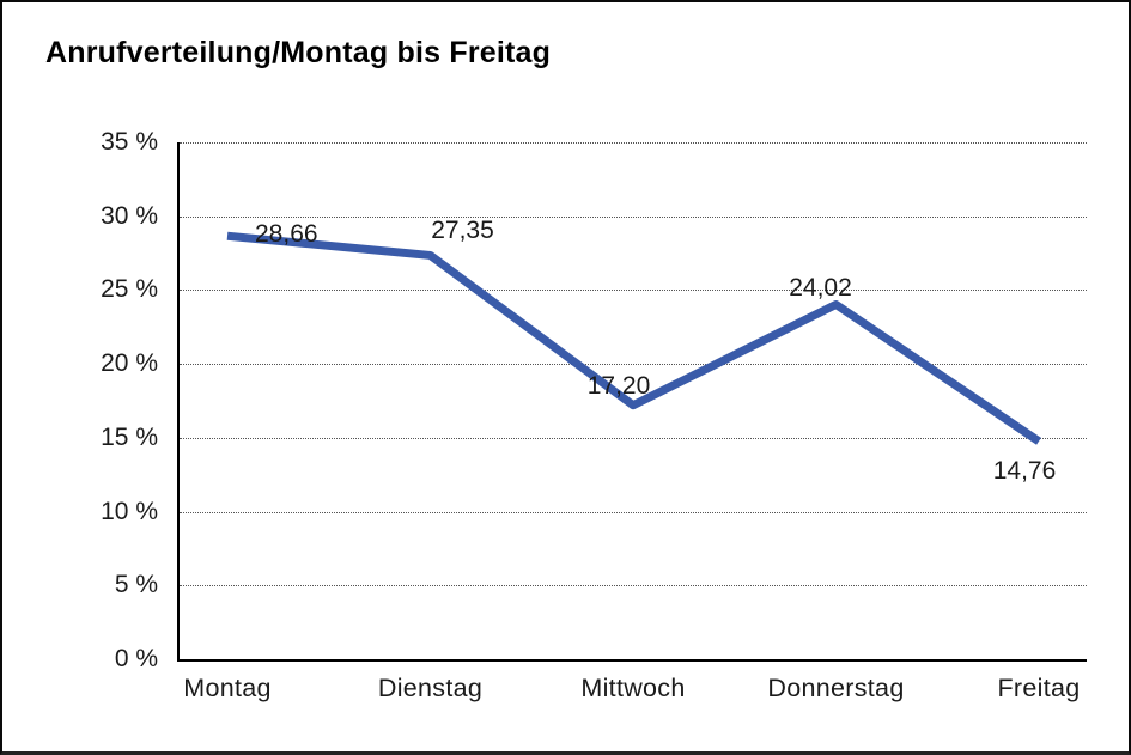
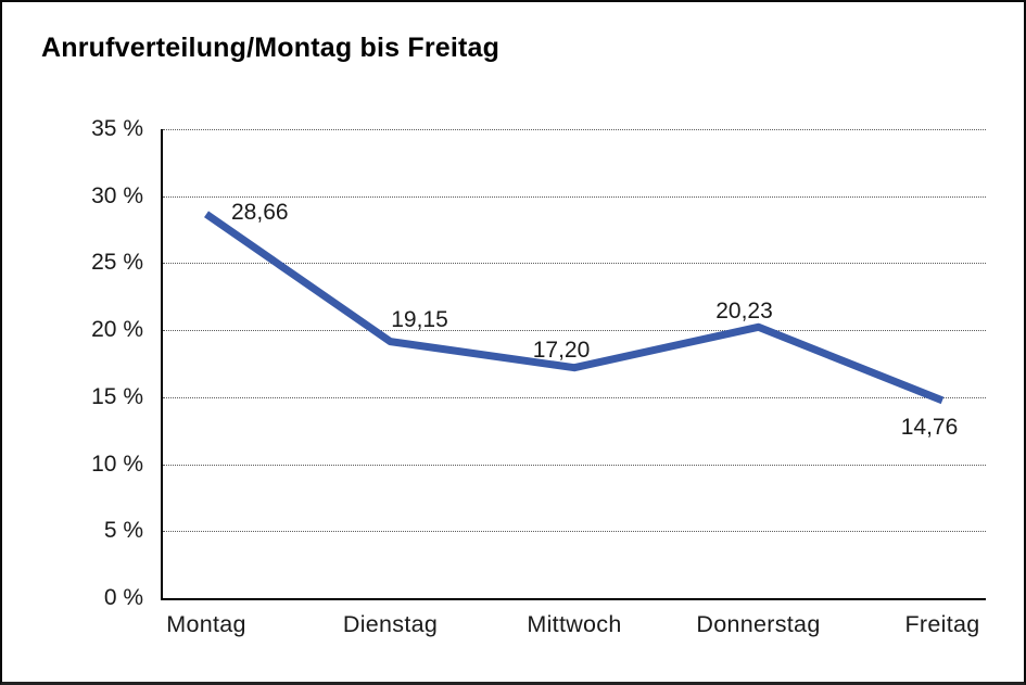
Dienstag: 27,35 -> 19,15
Donnerstag: 24,02 -> 20,23
